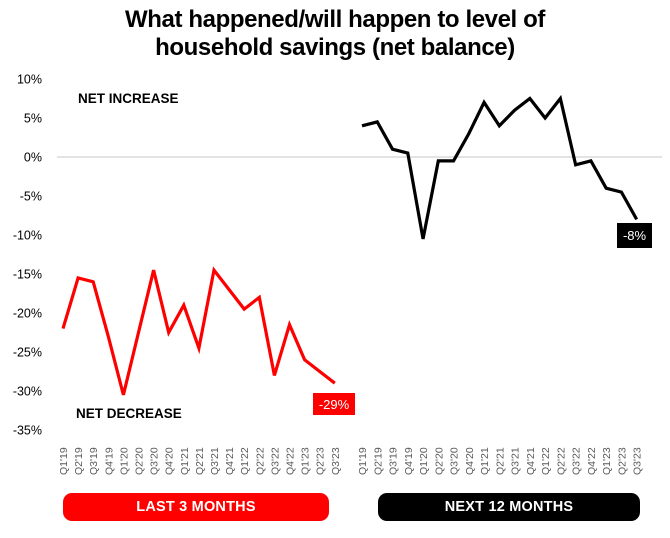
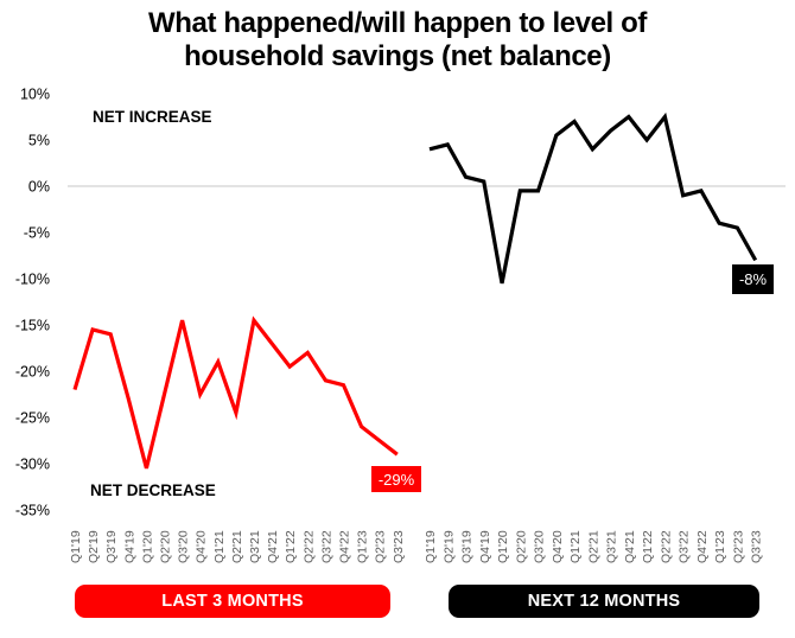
NEXT 12 MONTHS/Q4'20: 3% -> 6%
LAST 3 MONTHS/Q3'22: -28% -> -21%
